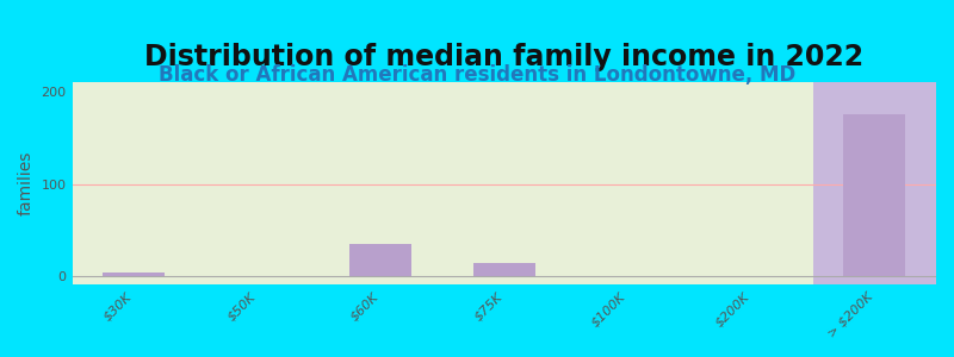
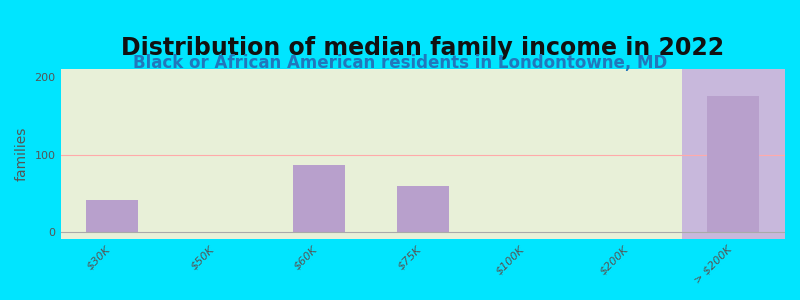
$30K: 5 -> 42
$60K: 35 -> 86
$75K: 15 -> 60
